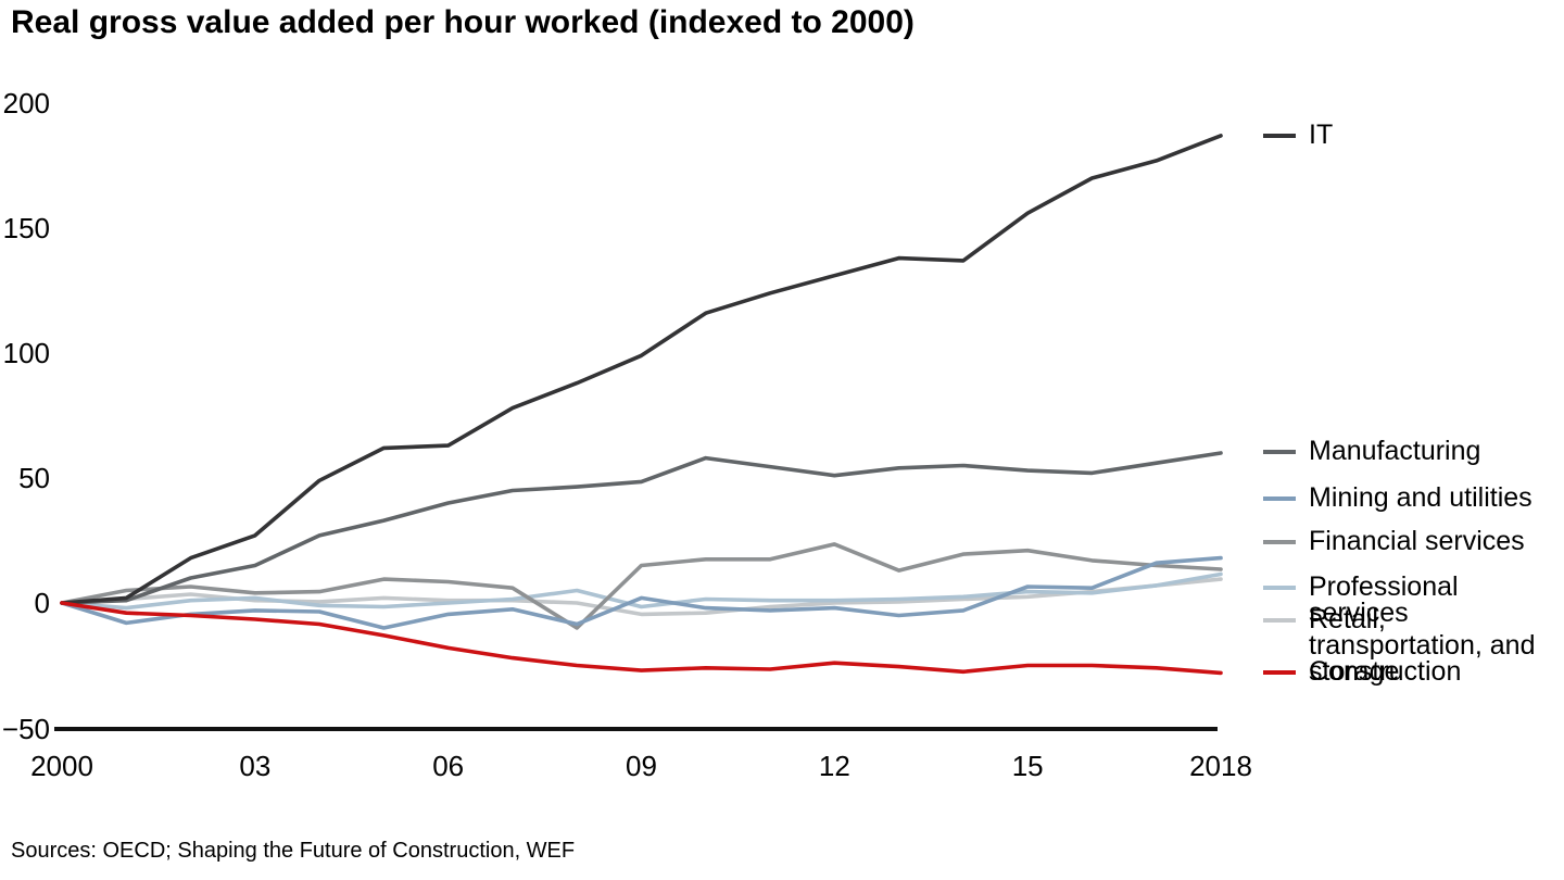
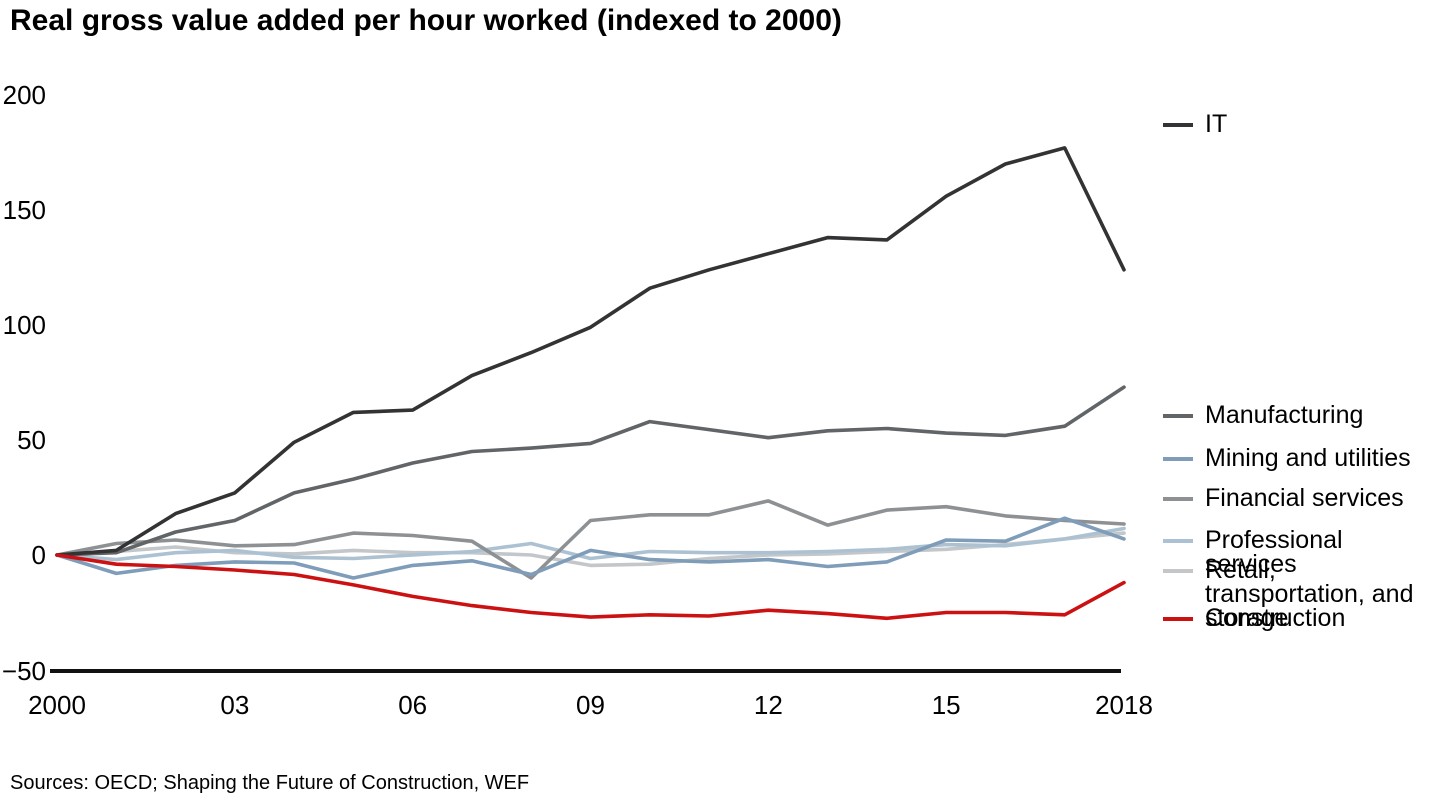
IT/2018: 187 -> 124
Manufacturing/2018: 60 -> 73
Mining and utilities/2018: 18 -> 7
Construction/2018: -28 -> -12
